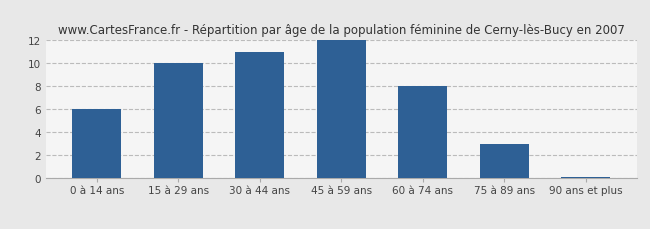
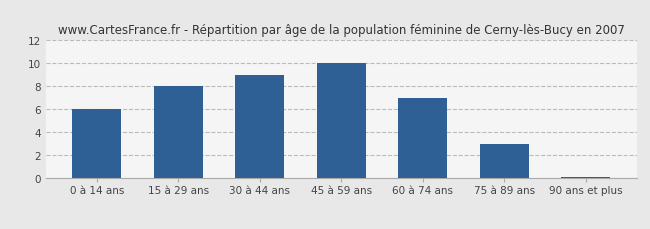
15 à 29 ans: 10.0 -> 8.0
30 à 44 ans: 11.0 -> 9.0
45 à 59 ans: 12.0 -> 10.0
60 à 74 ans: 8.0 -> 7.0
